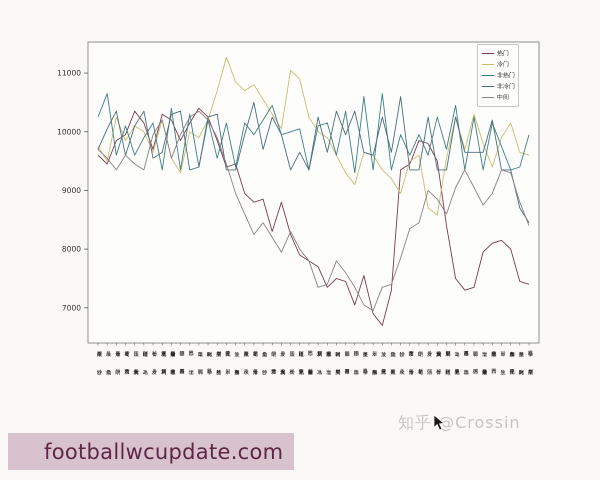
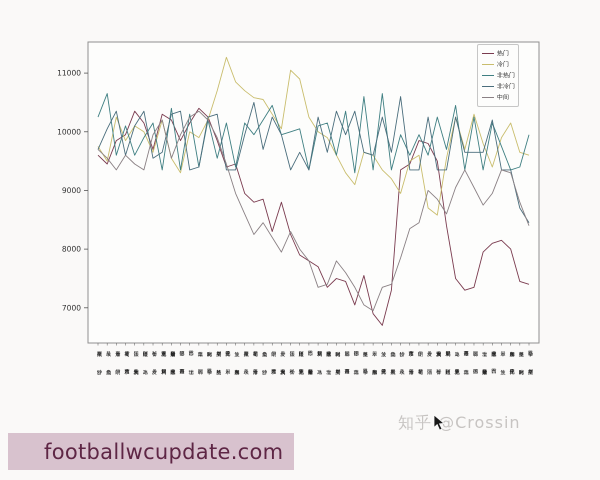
冷门/葡萄牙 - 摩洛哥: 10800 -> 10600
